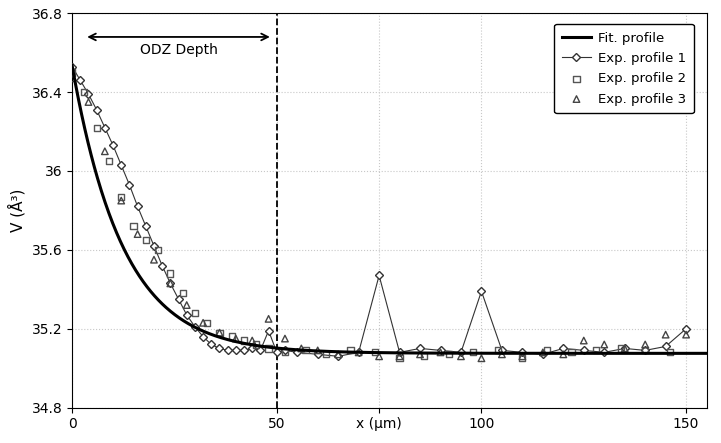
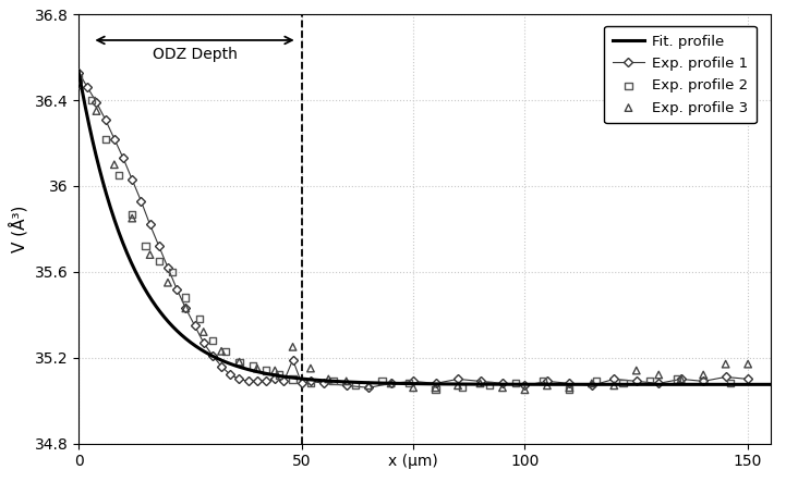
Exp. profile 1/x (μm): 35.47 -> 35.09
Exp. profile 1/100: 35.39 -> 35.07
Exp. profile 1/150: 35.20 -> 35.10
